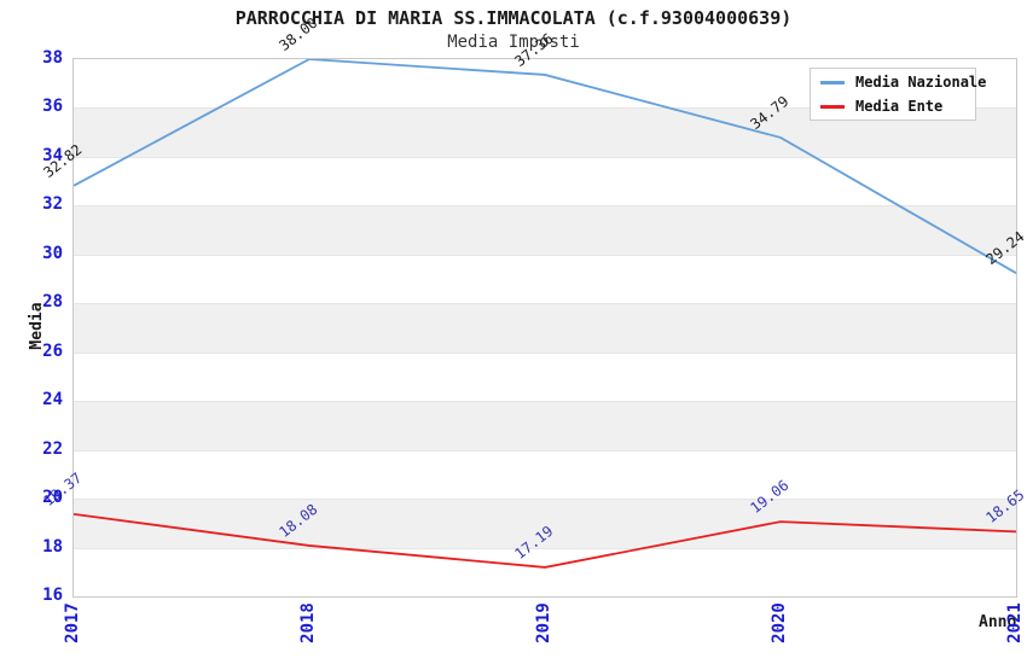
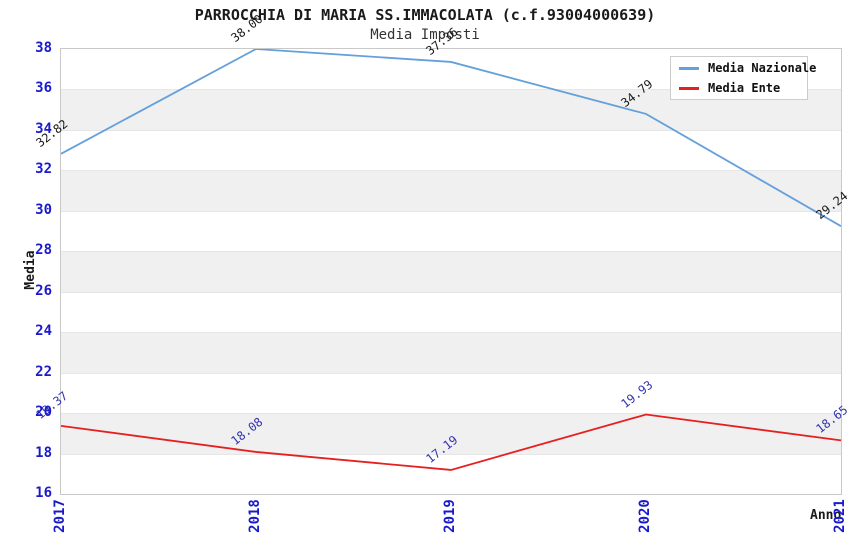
Media Ente/2020: 19.06 -> 19.93
